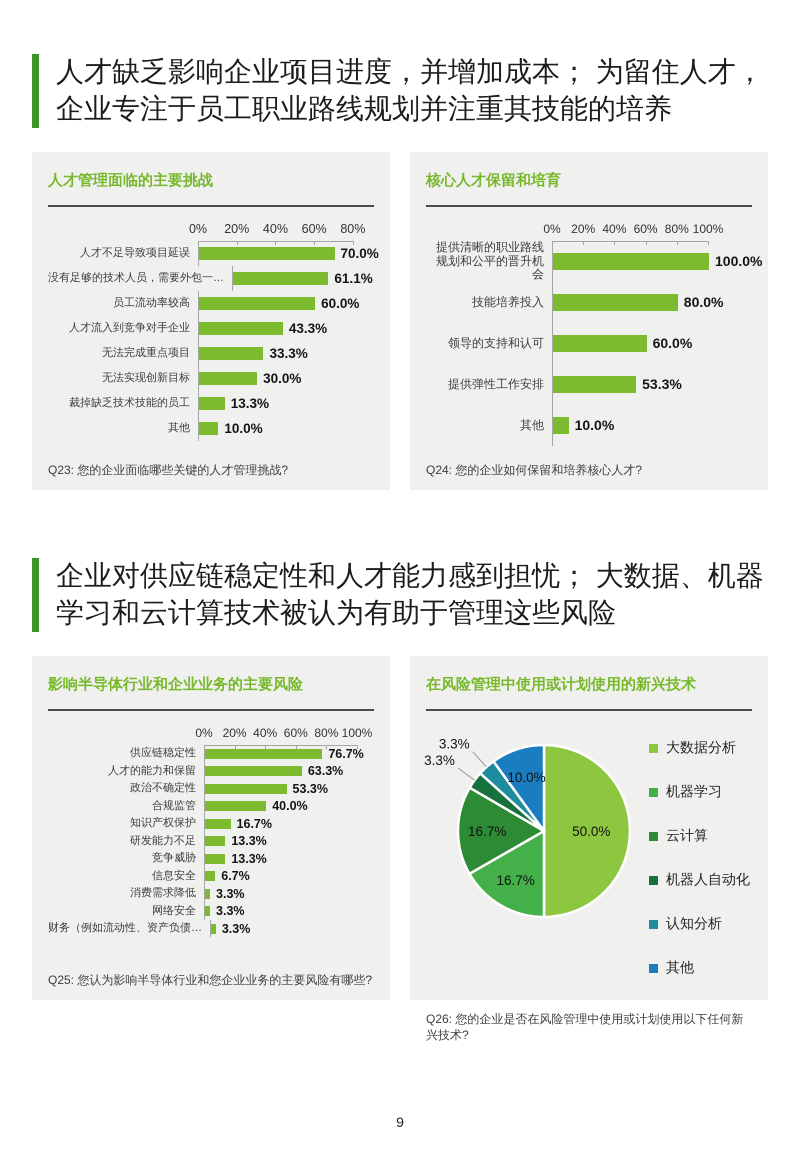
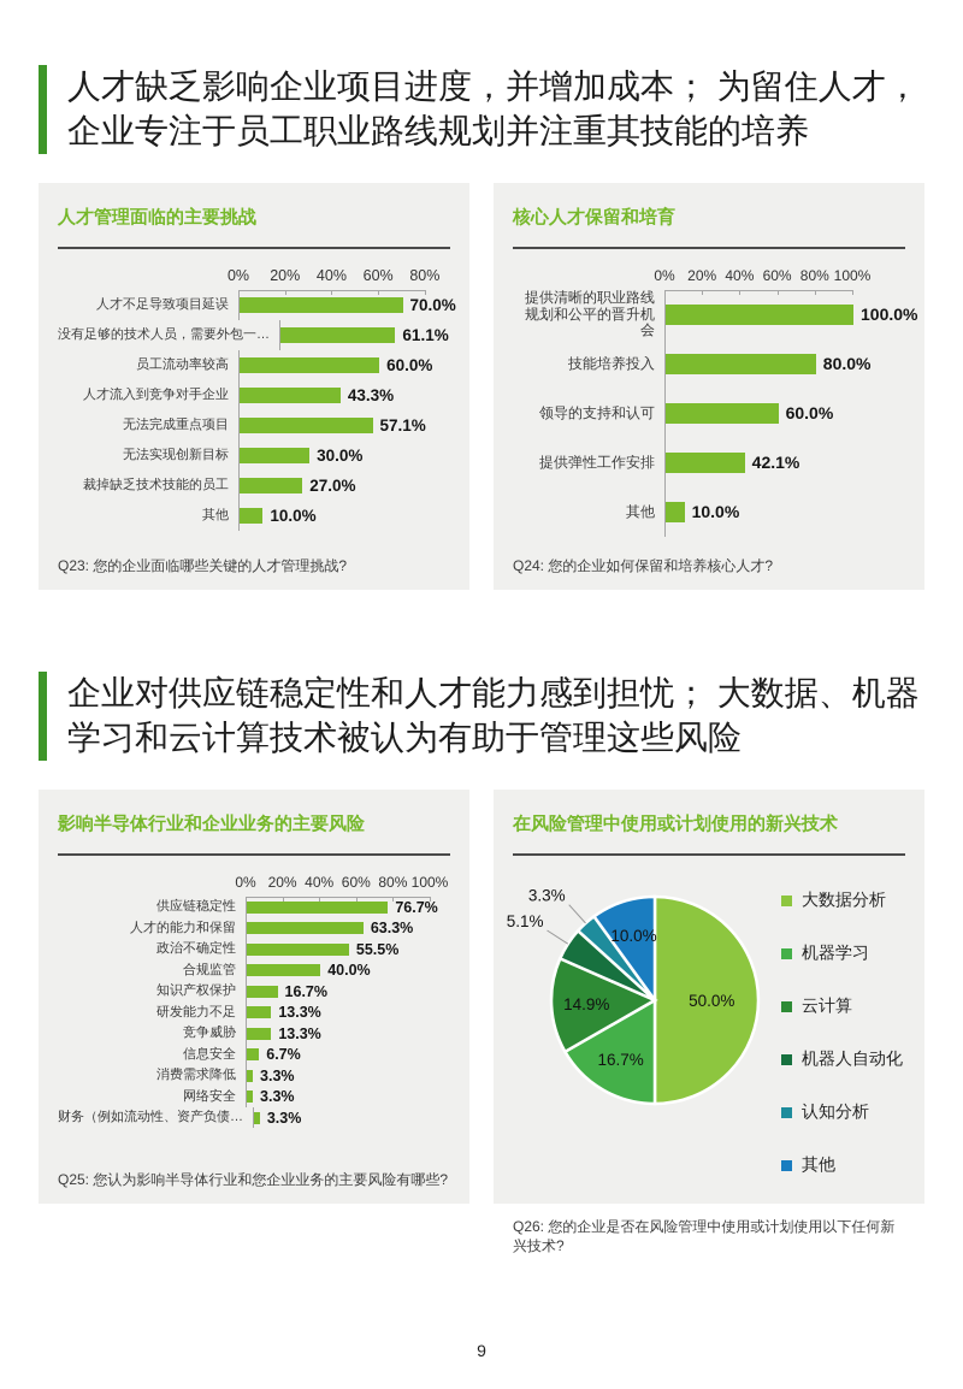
人才管理面临的主要挑战/无法完成重点项目: 33.3% -> 57.1%
人才管理面临的主要挑战/裁掉缺乏技术技能的员工: 13.3% -> 27.0%
核心人才保留和培育/提供弹性工作安排: 53.3% -> 42.1%
影响半导体行业和企业业务的主要风险/政治不确定性: 53.3% -> 55.5%
在风险管理中使用或计划使用的新兴技术/云计算: 16.7% -> 14.9%
在风险管理中使用或计划使用的新兴技术/机器人自动化: 3.3% -> 5.1%
